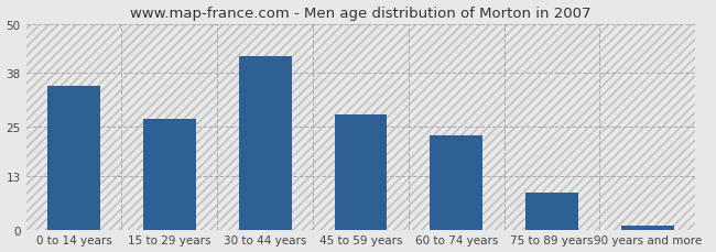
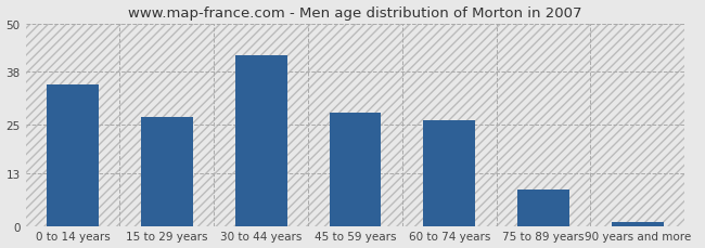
60 to 74 years: 23 -> 26
